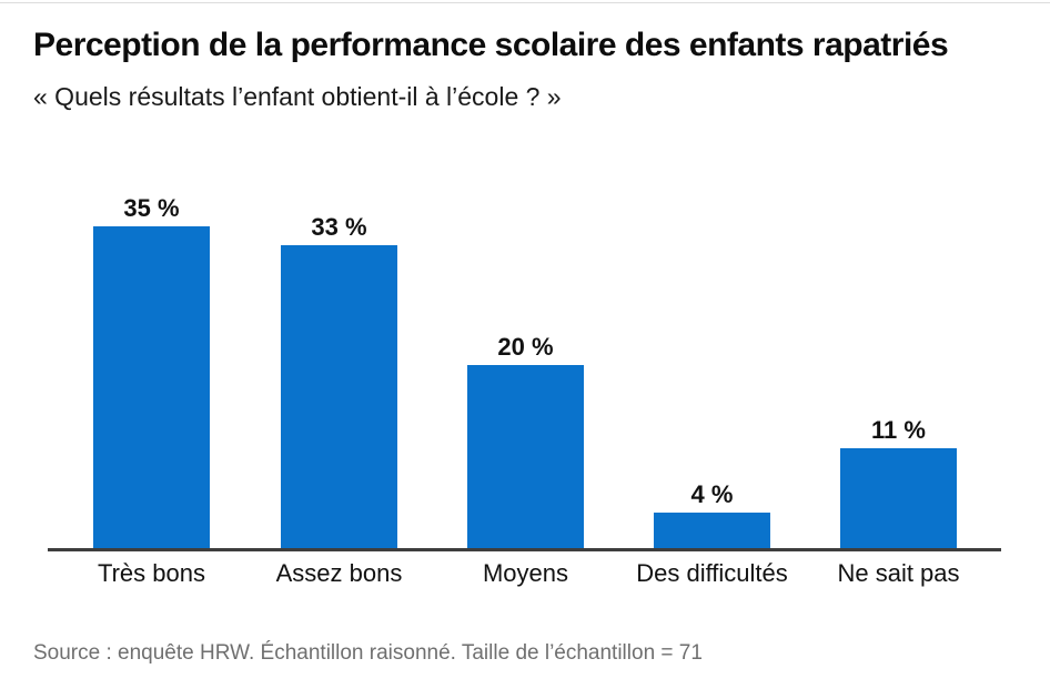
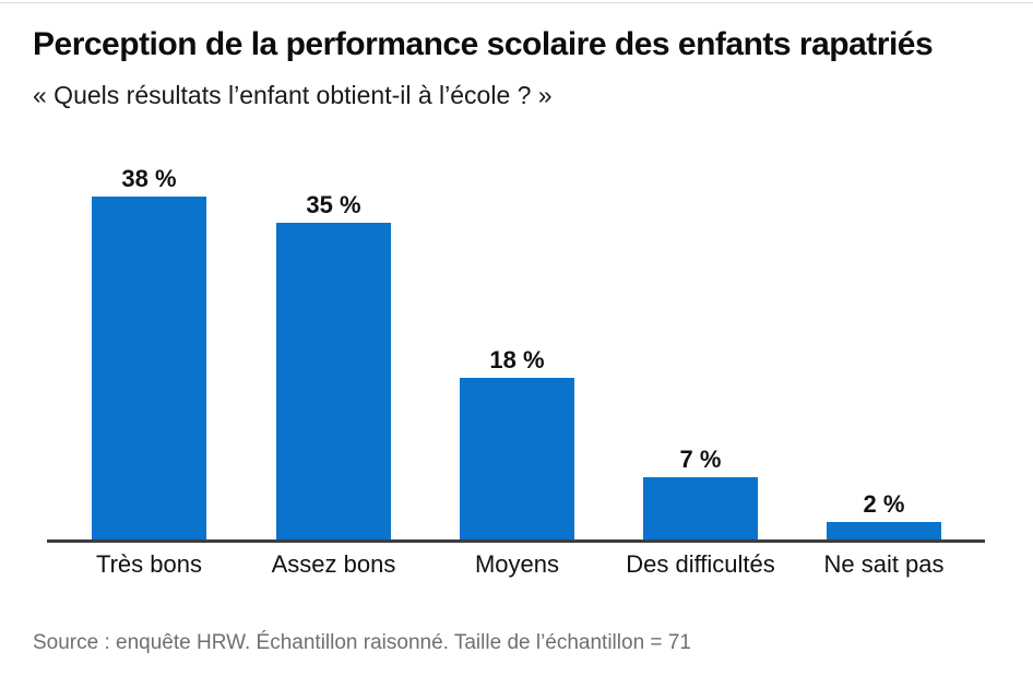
Très bons: 35 -> 38
Assez bons: 33 -> 35
Moyens: 20 -> 18
Des difficultés: 4 -> 7
Ne sait pas: 11 -> 2
